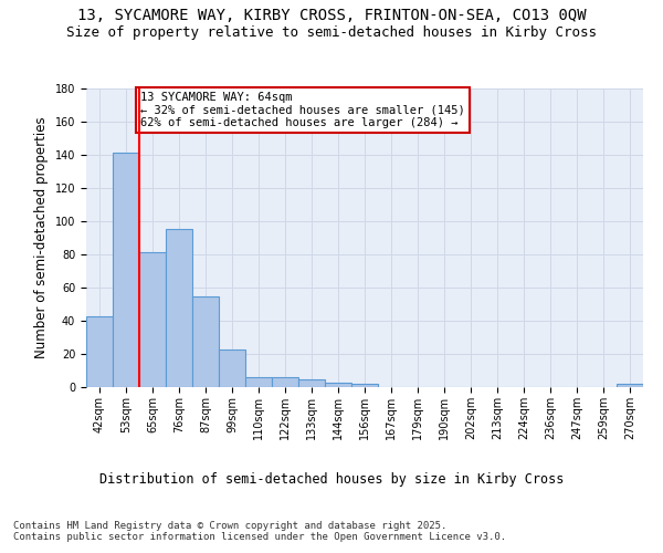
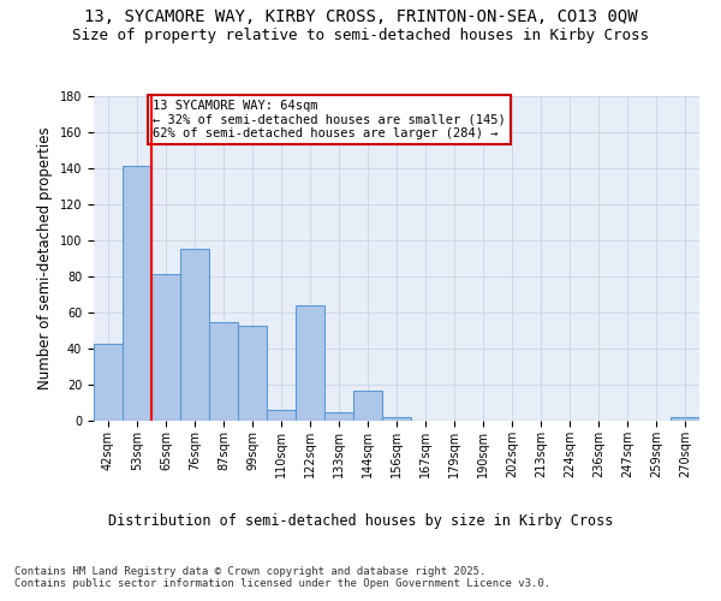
99sqm: 23 -> 53
122sqm: 6 -> 64
144sqm: 3 -> 17
